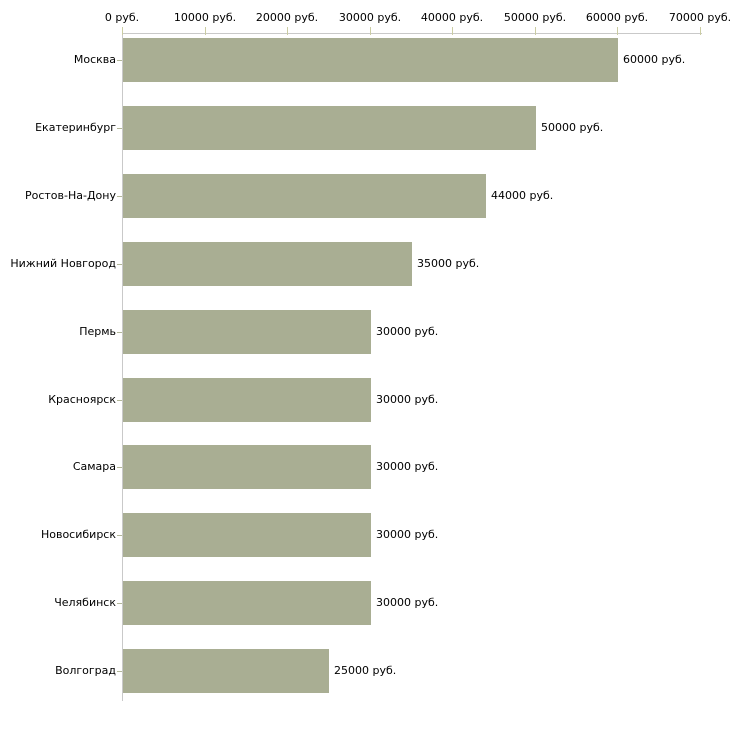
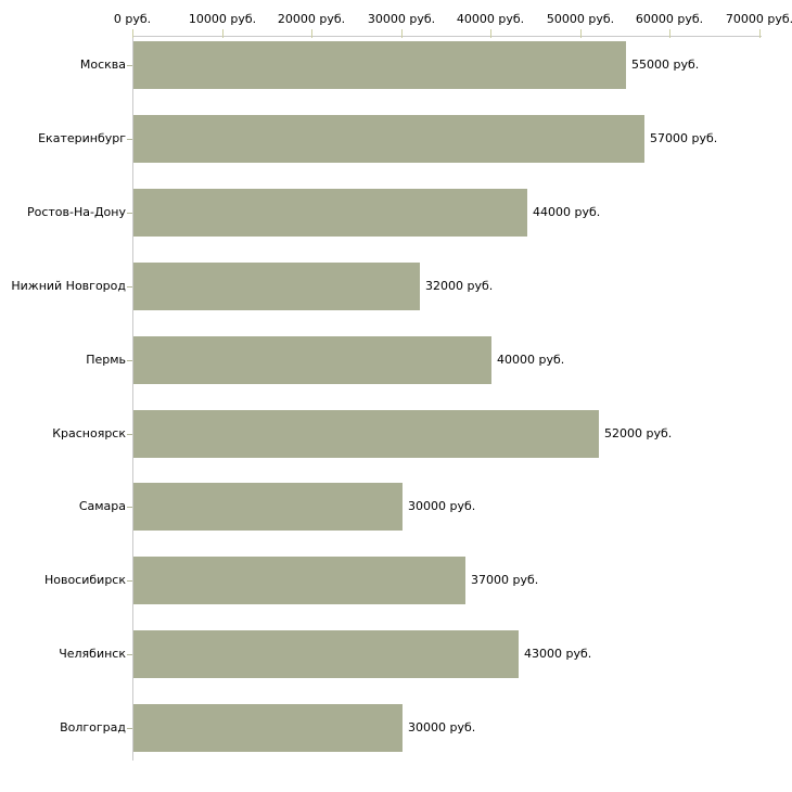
Москва: 60000 -> 55000
Екатеринбург: 50000 -> 57000
Нижний Новгород: 35000 -> 32000
Пермь: 30000 -> 40000
Красноярск: 30000 -> 52000
Новосибирск: 30000 -> 37000
Челябинск: 30000 -> 43000
Волгоград: 25000 -> 30000
